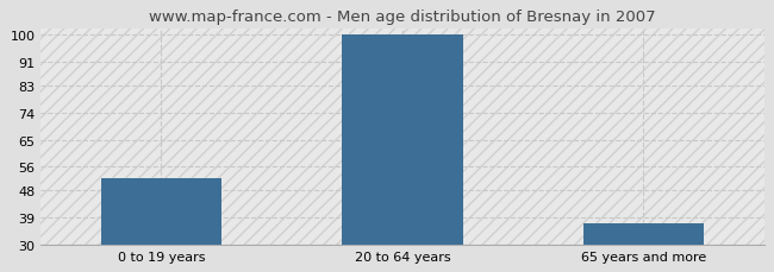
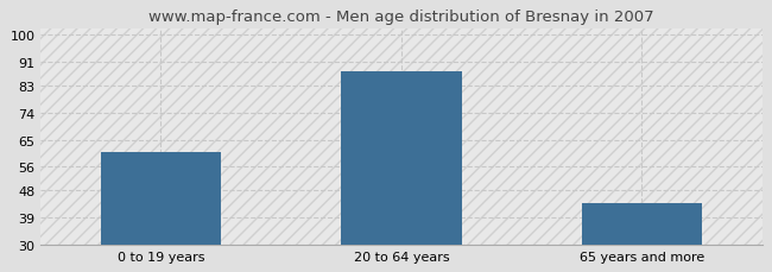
0 to 19 years: 52 -> 61
20 to 64 years: 100 -> 88
65 years and more: 37 -> 44
